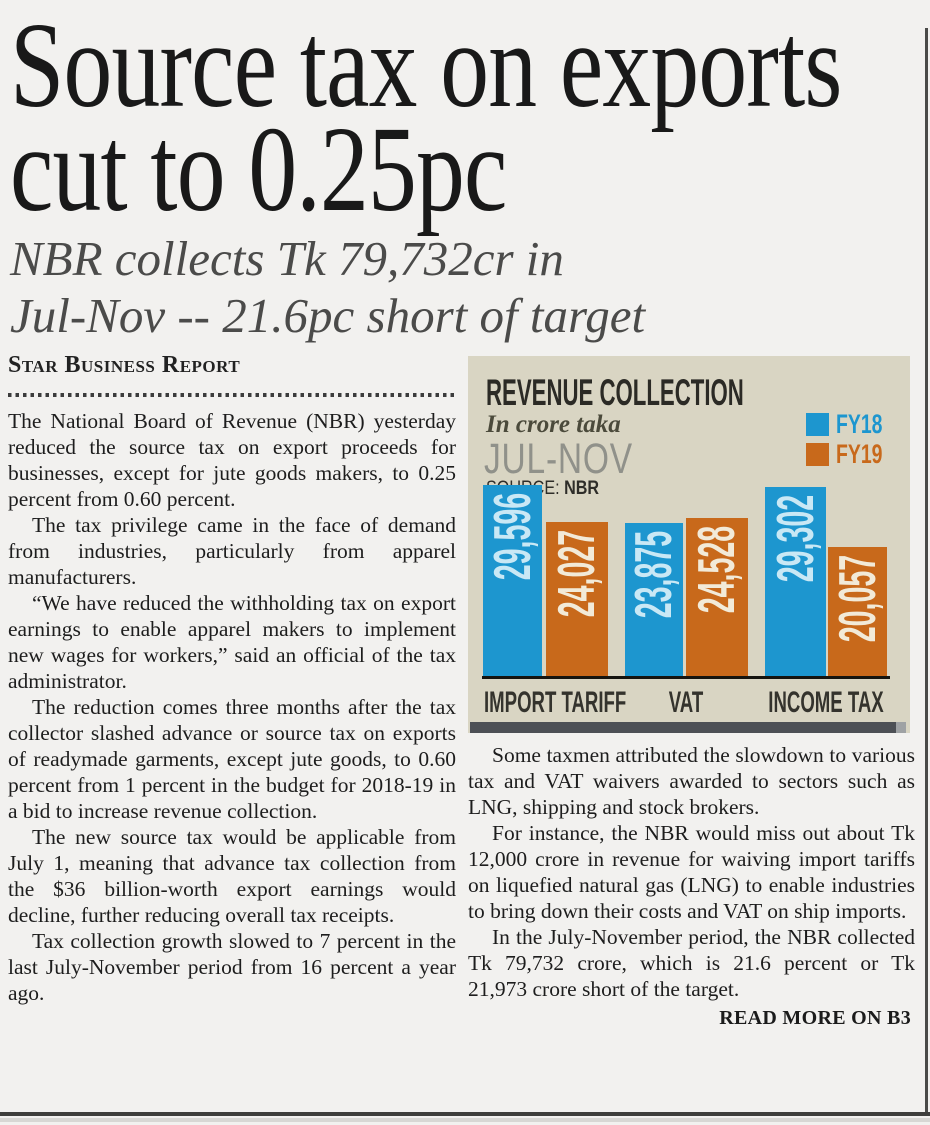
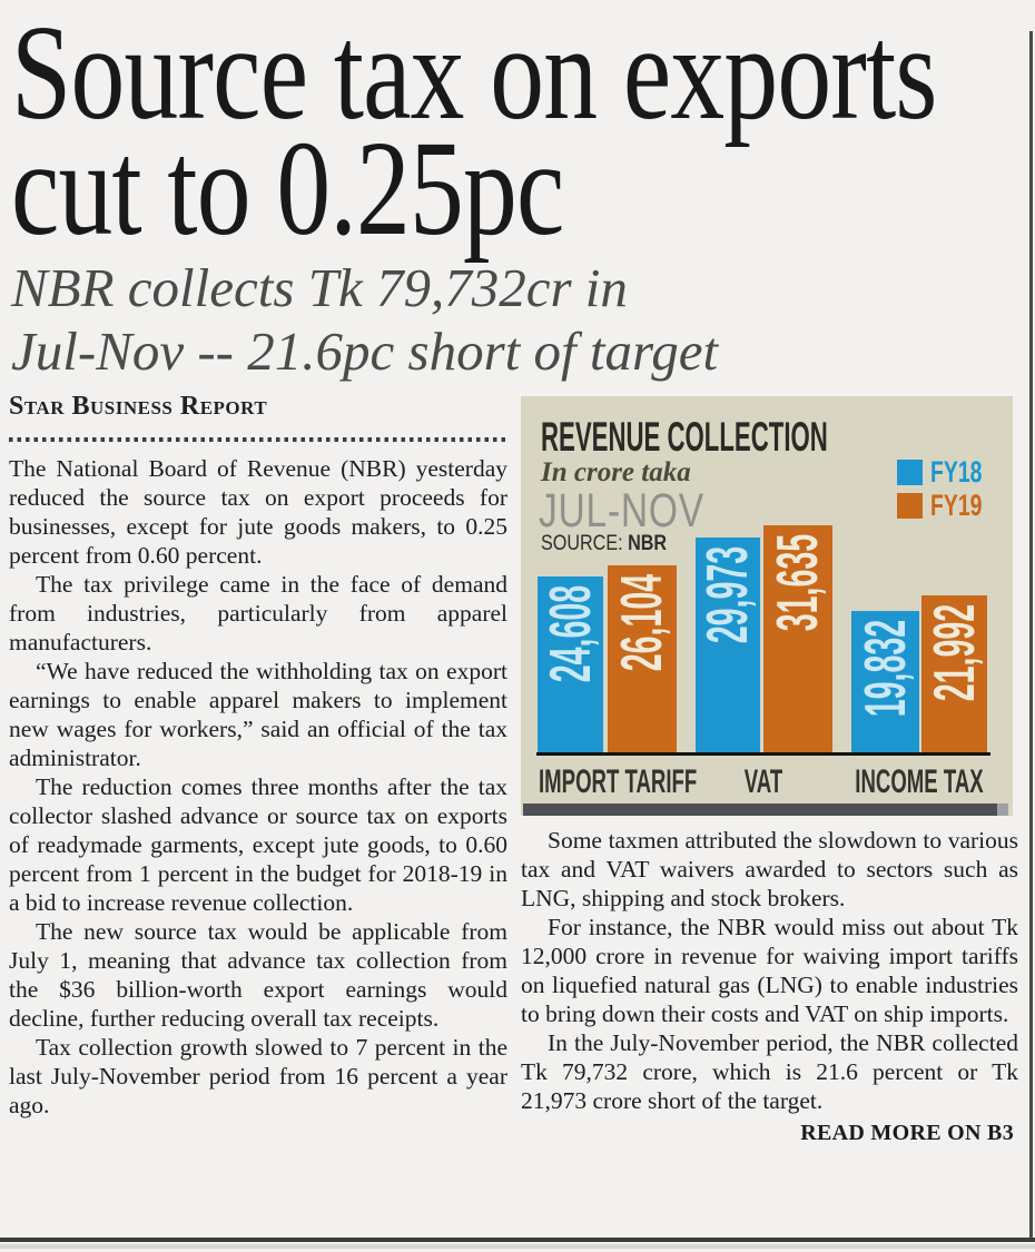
FY18/IMPORT TARIFF: 29,596 -> 24,608
FY19/IMPORT TARIFF: 24,027 -> 26,104
FY18/VAT: 23,875 -> 29,973
FY19/VAT: 24,528 -> 31,635
FY18/INCOME TAX: 29,302 -> 19,832
FY19/INCOME TAX: 20,057 -> 21,992
